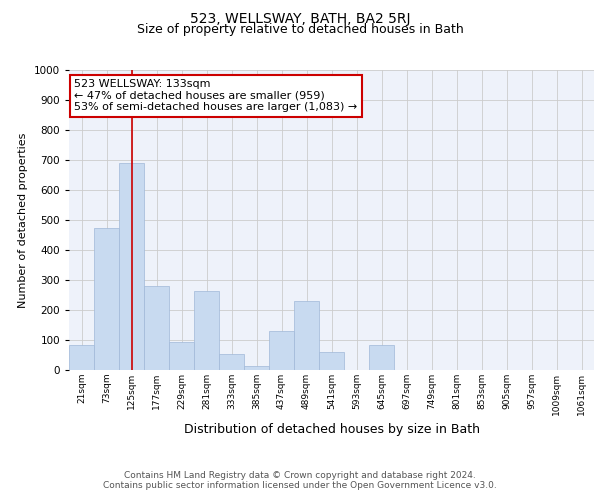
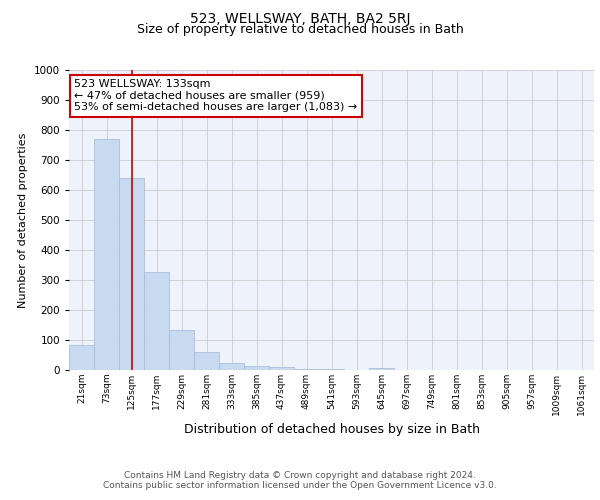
73sqm: 475 -> 770
125sqm: 690 -> 640
177sqm: 280 -> 328
229sqm: 95 -> 133
281sqm: 265 -> 60
333sqm: 55 -> 25
437sqm: 130 -> 10
489sqm: 230 -> 5
541sqm: 60 -> 4
645sqm: 85 -> 8
